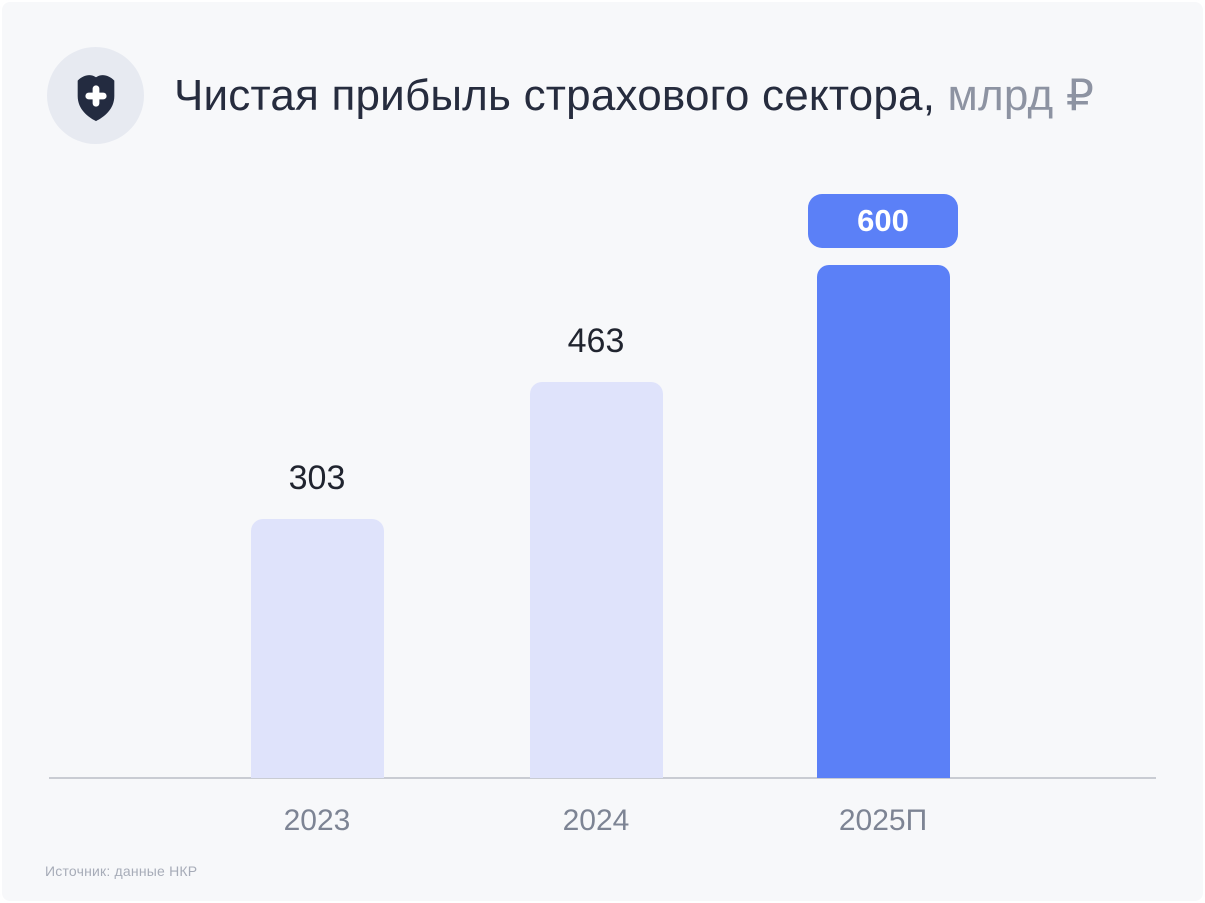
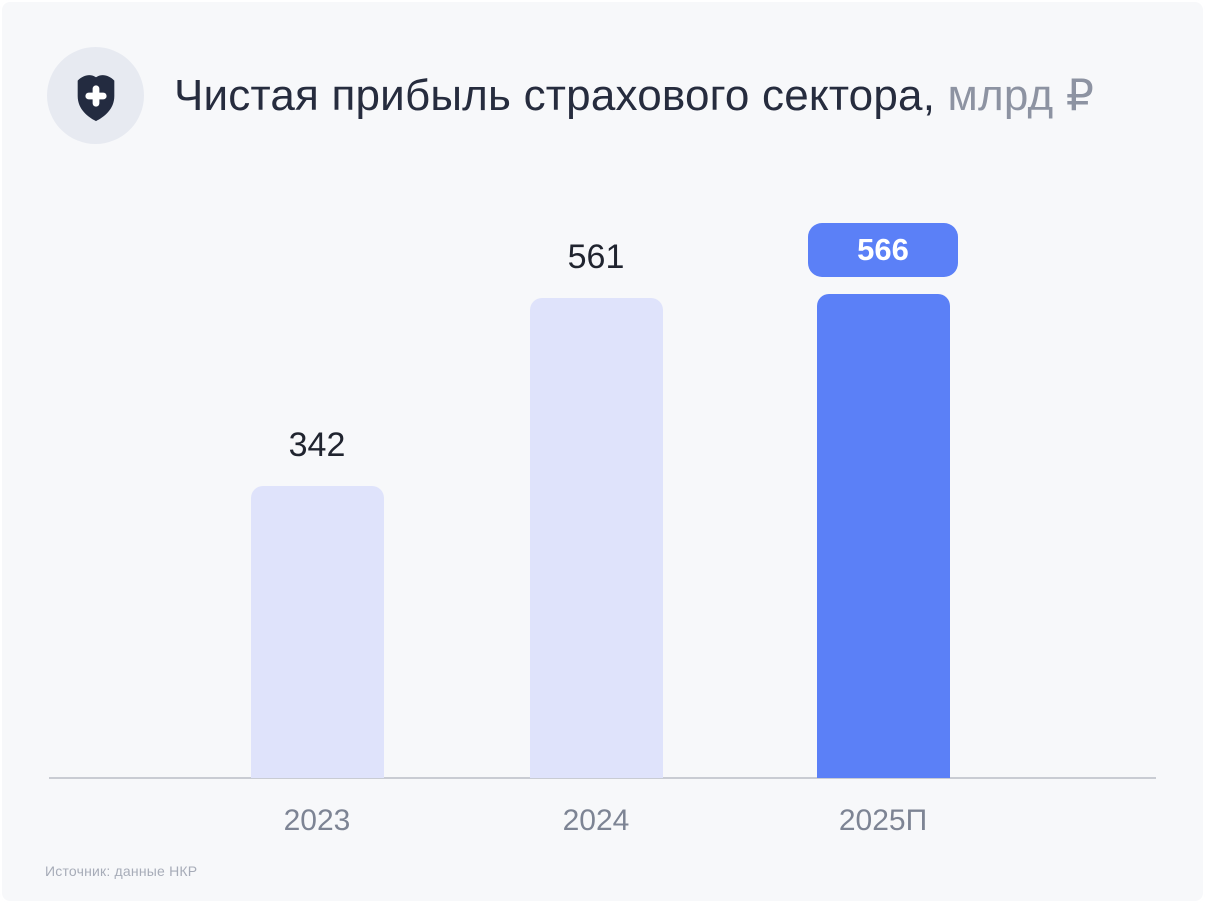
2023: 303 -> 342
2024: 463 -> 561
2025П: 600 -> 566
